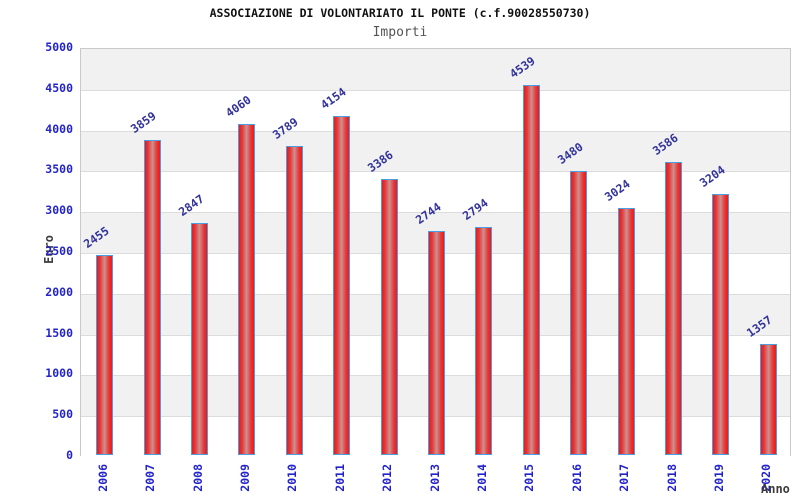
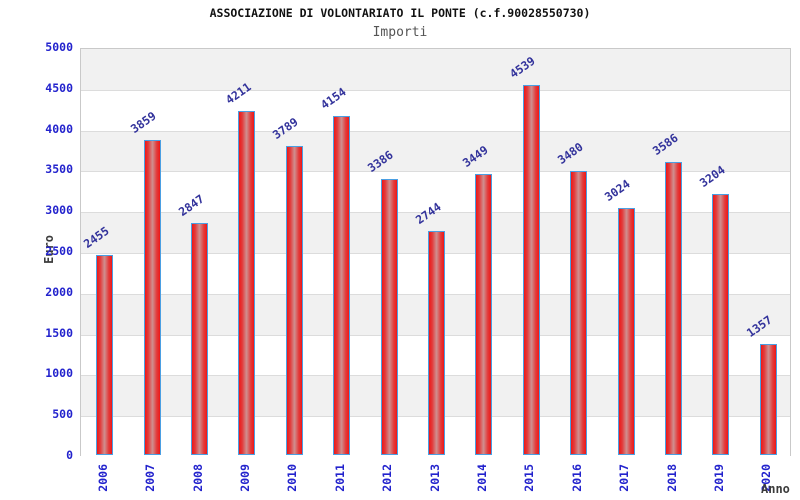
2009: 4060 -> 4211
2014: 2794 -> 3449
